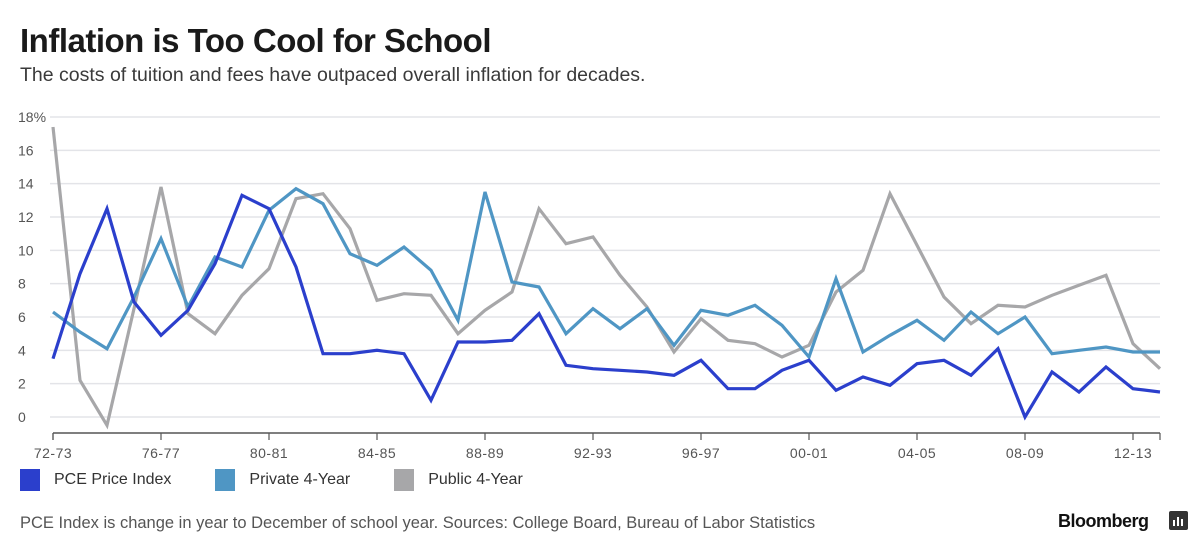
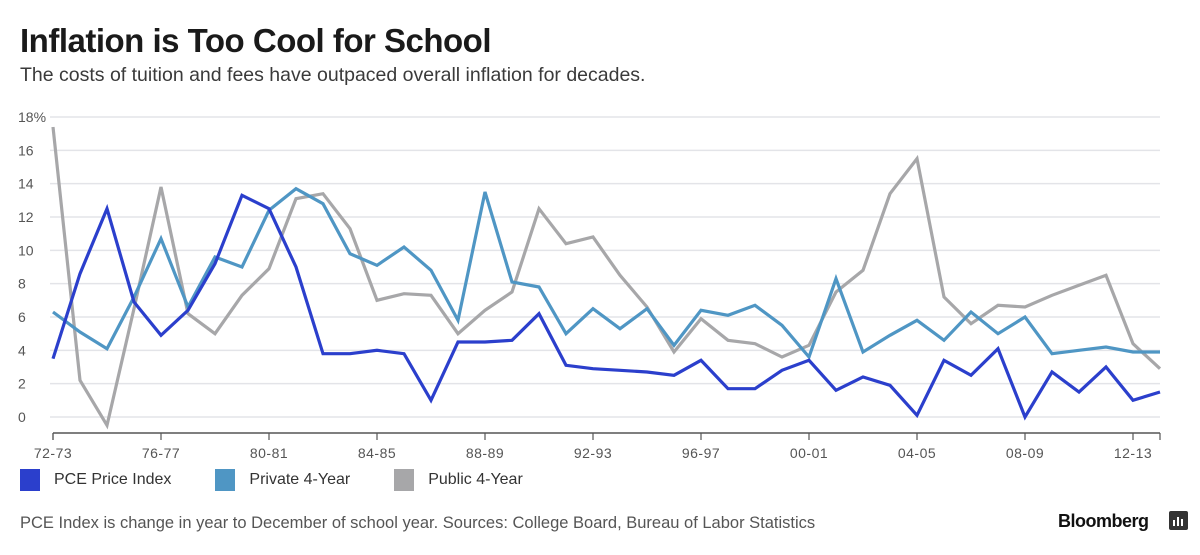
PCE Price Index/04-05: 3.2% -> 0.1%
Public 4-Year/04-05: 10.3% -> 15.5%
PCE Price Index/12-13: 1.7% -> 1.0%
